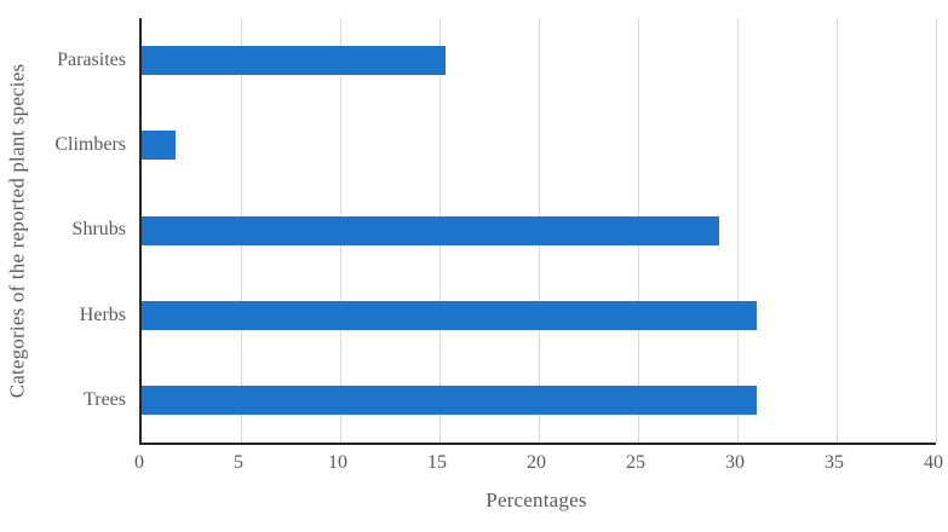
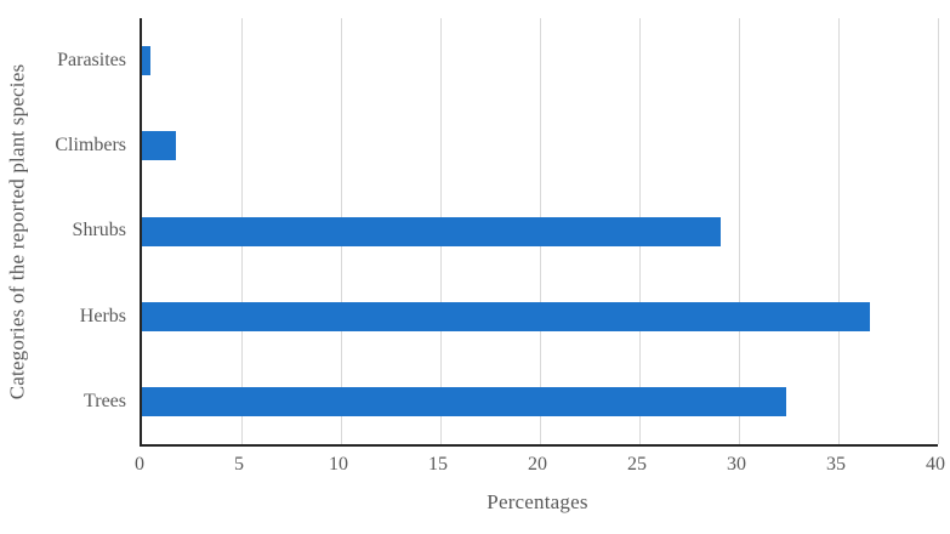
Parasites: 15.3 -> 0.4
Herbs: 31.0 -> 36.6
Trees: 31.0 -> 32.4
